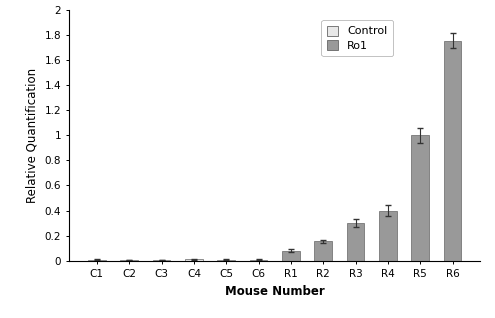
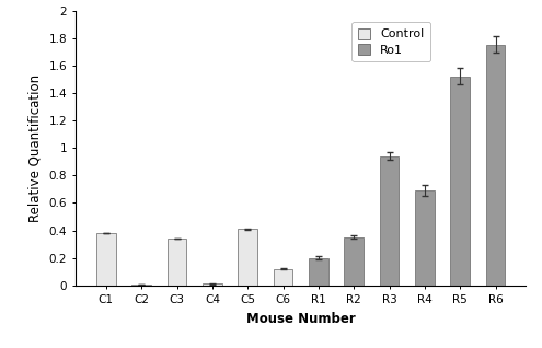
C1: 0.01 -> 0.38
C3: 0.01 -> 0.34
C5: 0.01 -> 0.41
C6: 0.01 -> 0.12
R1: 0.08 -> 0.20
R2: 0.15 -> 0.35
R3: 0.30 -> 0.94
R4: 0.40 -> 0.69
R5: 1.00 -> 1.52
